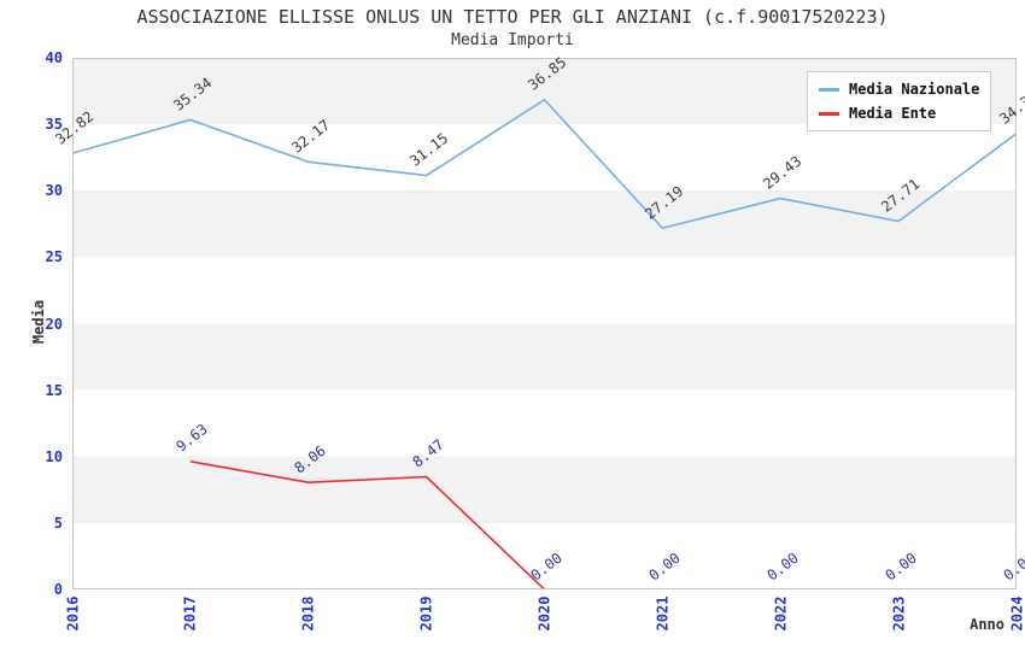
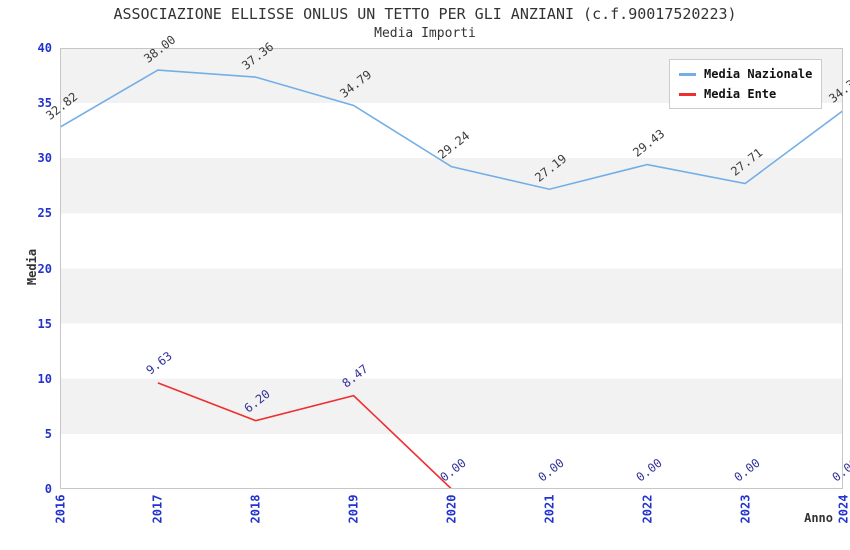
Media Nazionale/2017: 35.34 -> 38.00
Media Nazionale/2018: 32.17 -> 37.36
Media Ente/2018: 8.06 -> 6.20
Media Nazionale/2019: 31.15 -> 34.79
Media Nazionale/2020: 36.85 -> 29.24
